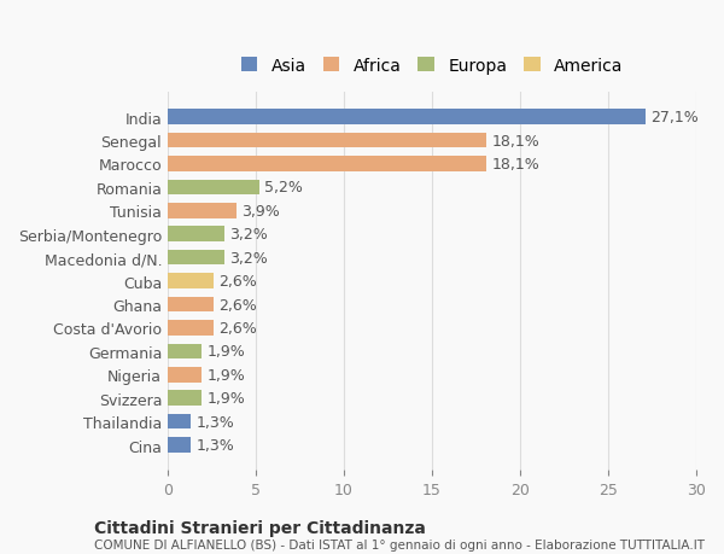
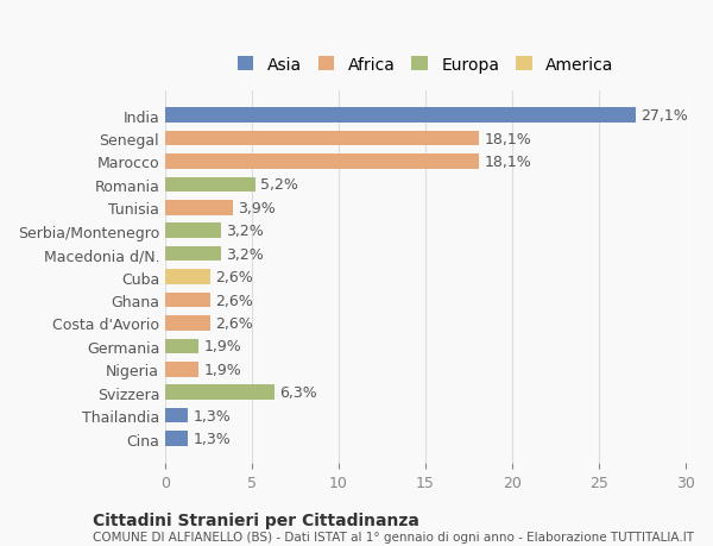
Svizzera: 1,9% -> 6,3%
